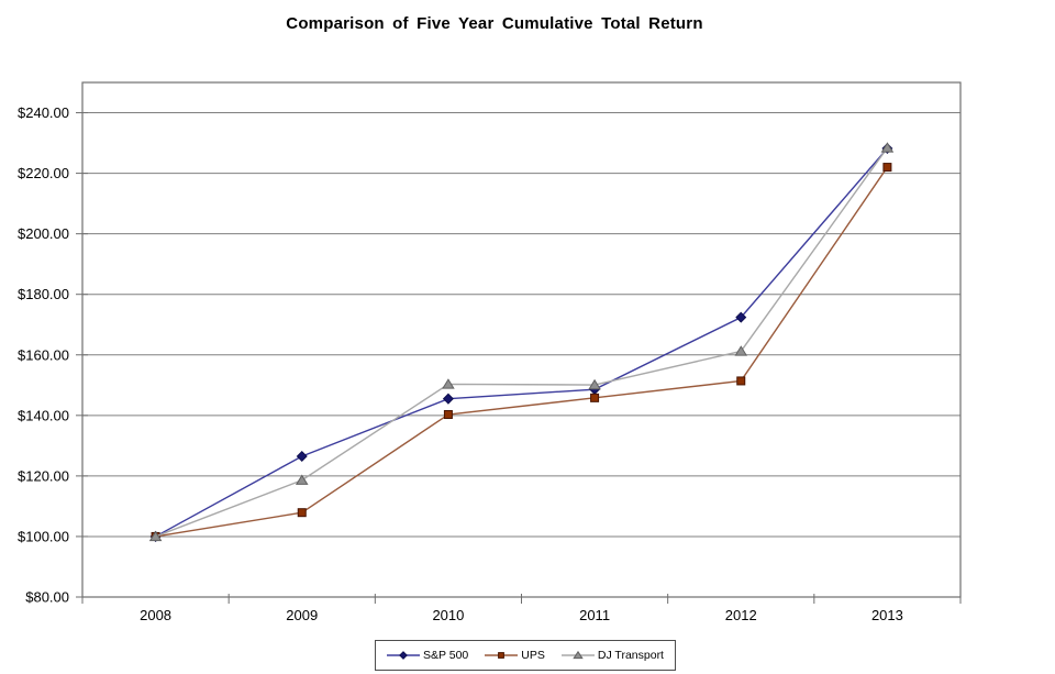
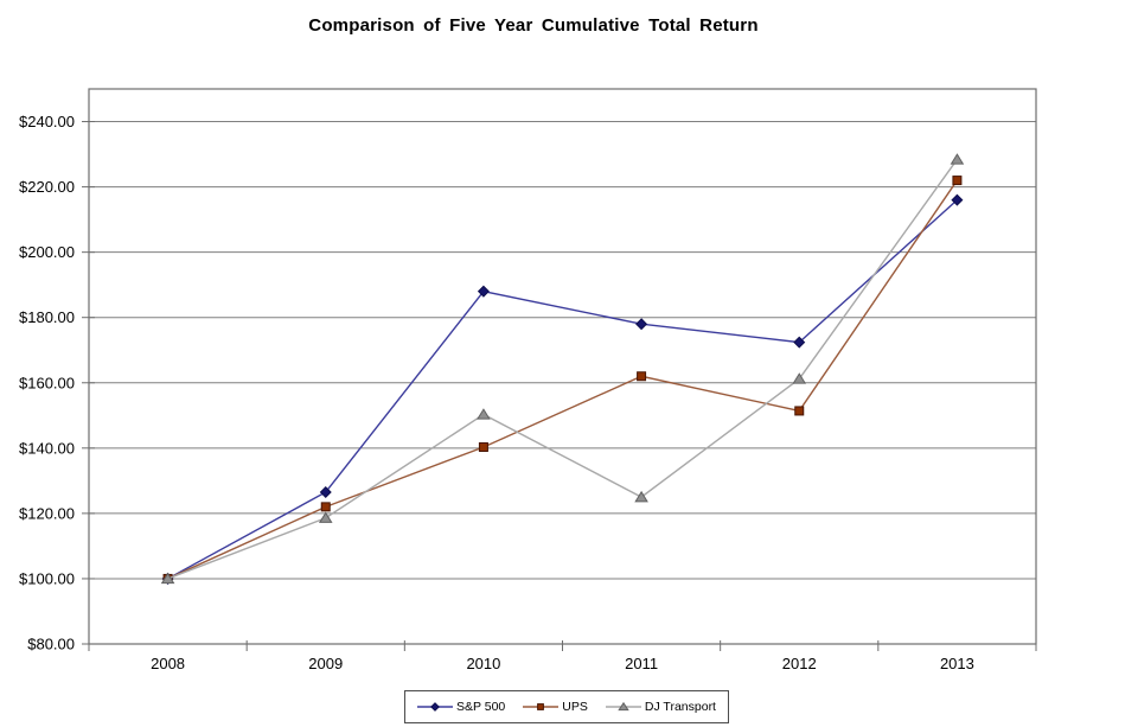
UPS/2009: $108 -> $122
S&P 500/2010: $146 -> $188
S&P 500/2011: $149 -> $178
UPS/2011: $146 -> $162
DJ Transport/2011: $150 -> $125
S&P 500/2013: $228 -> $216
